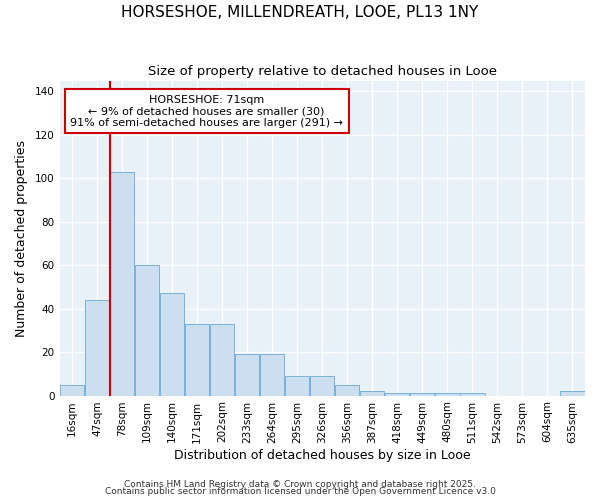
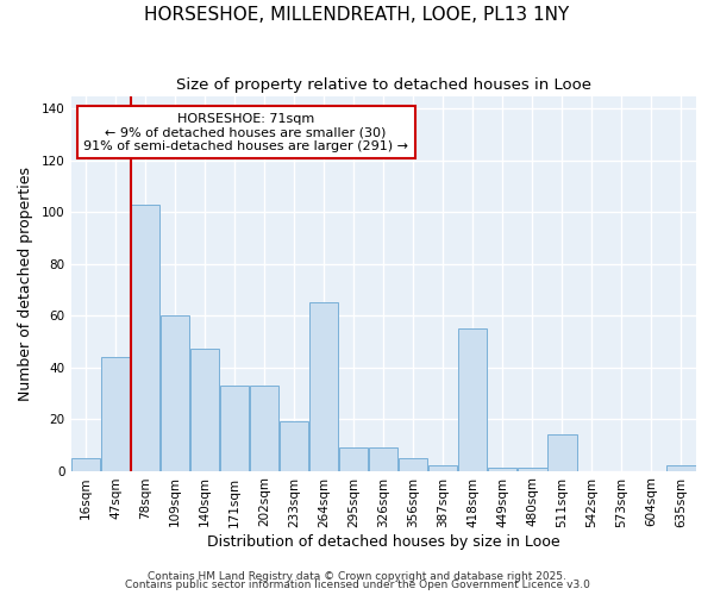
264sqm: 19 -> 65
418sqm: 1 -> 55
511sqm: 1 -> 14
